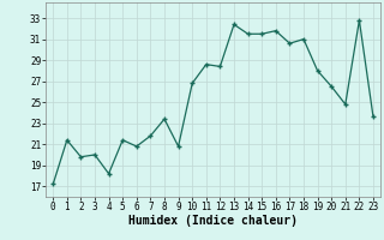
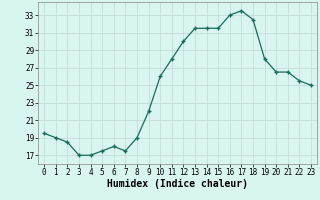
0: 17.2 -> 19.5
1: 21.4 -> 19.0
2: 19.8 -> 18.5
3: 20.0 -> 17.0
4: 18.2 -> 17.0
5: 21.4 -> 17.5
6: 20.8 -> 18.0
7: 21.8 -> 17.5
8: 23.4 -> 19.0
9: 20.8 -> 22.0
10: 26.8 -> 26.0
11: 28.6 -> 28.0
12: 28.4 -> 30.0
13: 32.4 -> 31.5
16: 31.8 -> 33.0
17: 30.6 -> 33.5
18: 31.0 -> 32.5
21: 24.8 -> 26.5
22: 32.8 -> 25.5
23: 23.6 -> 25.0
